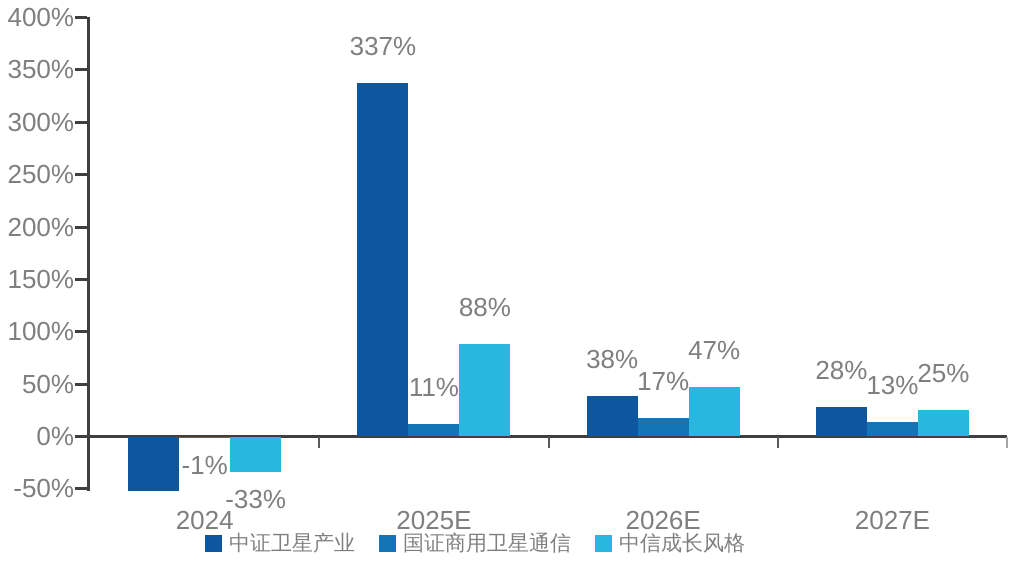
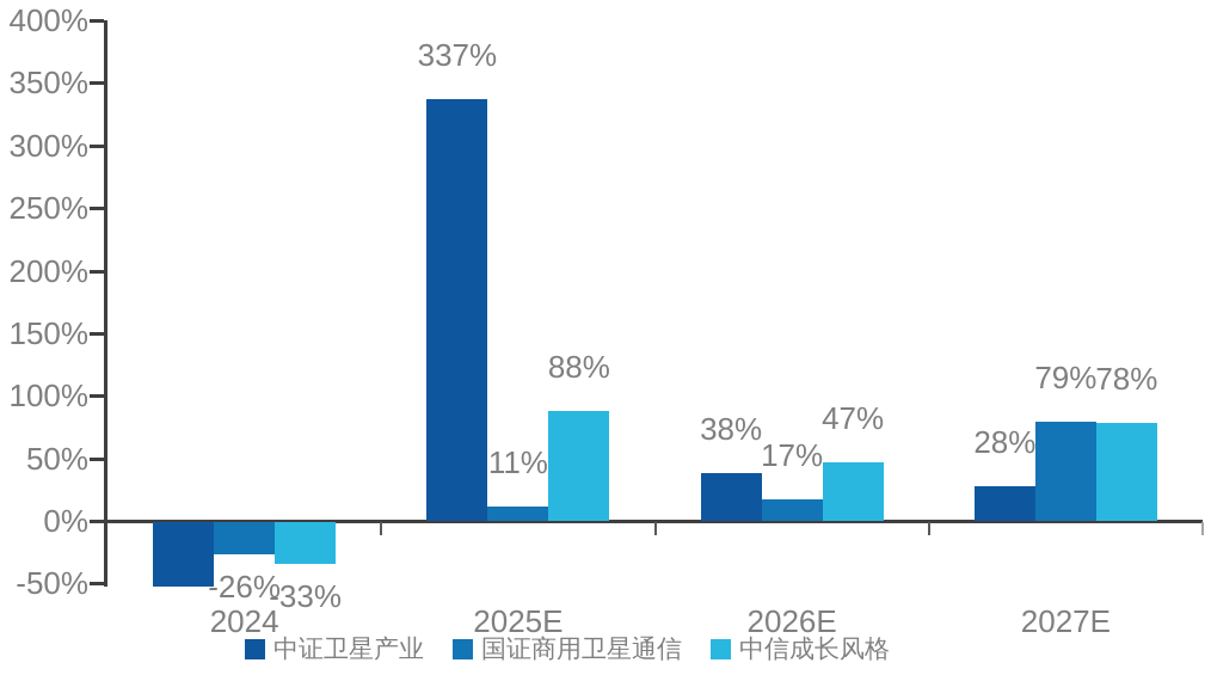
国证商用卫星通信/2024: -1% -> -26%
国证商用卫星通信/2027E: 13% -> 79%
中信成长风格/2027E: 25% -> 78%
